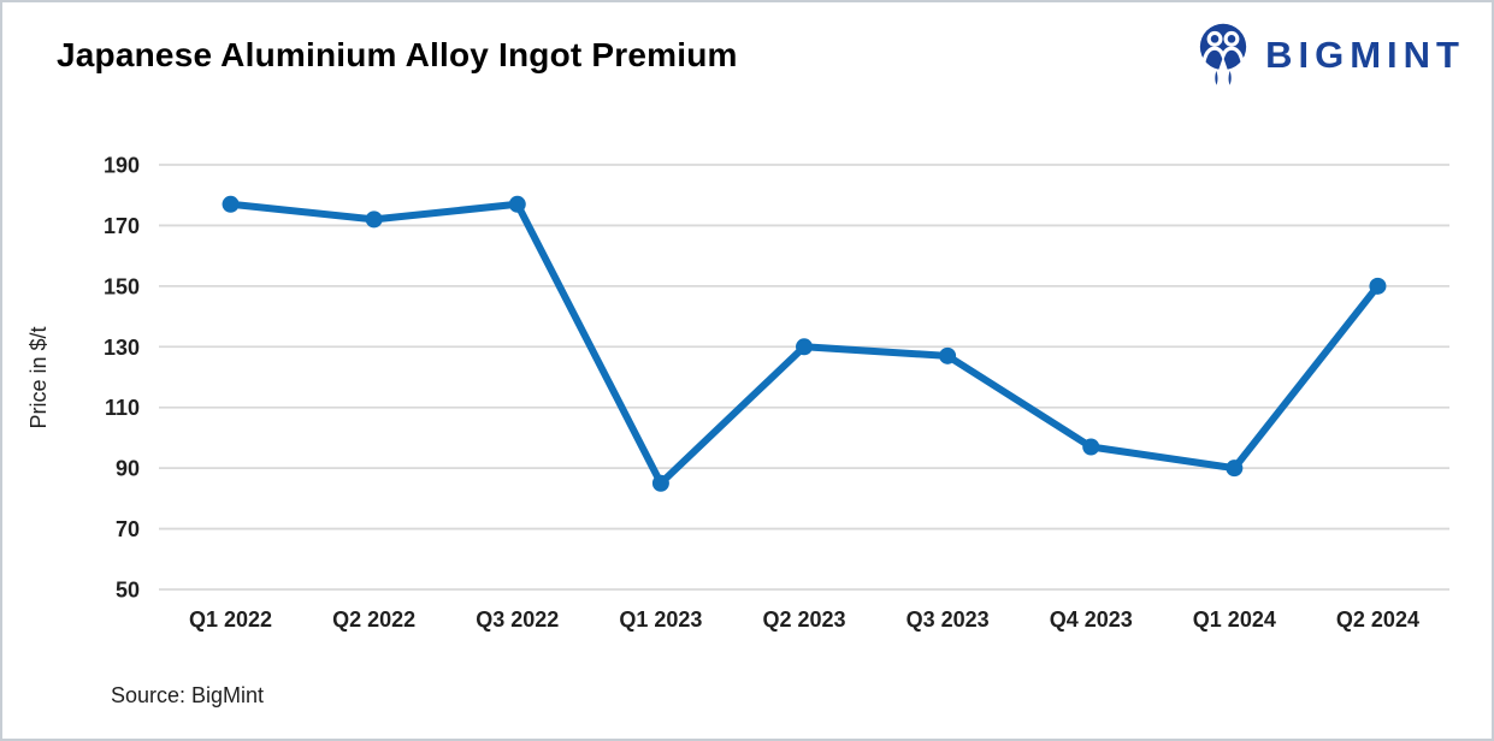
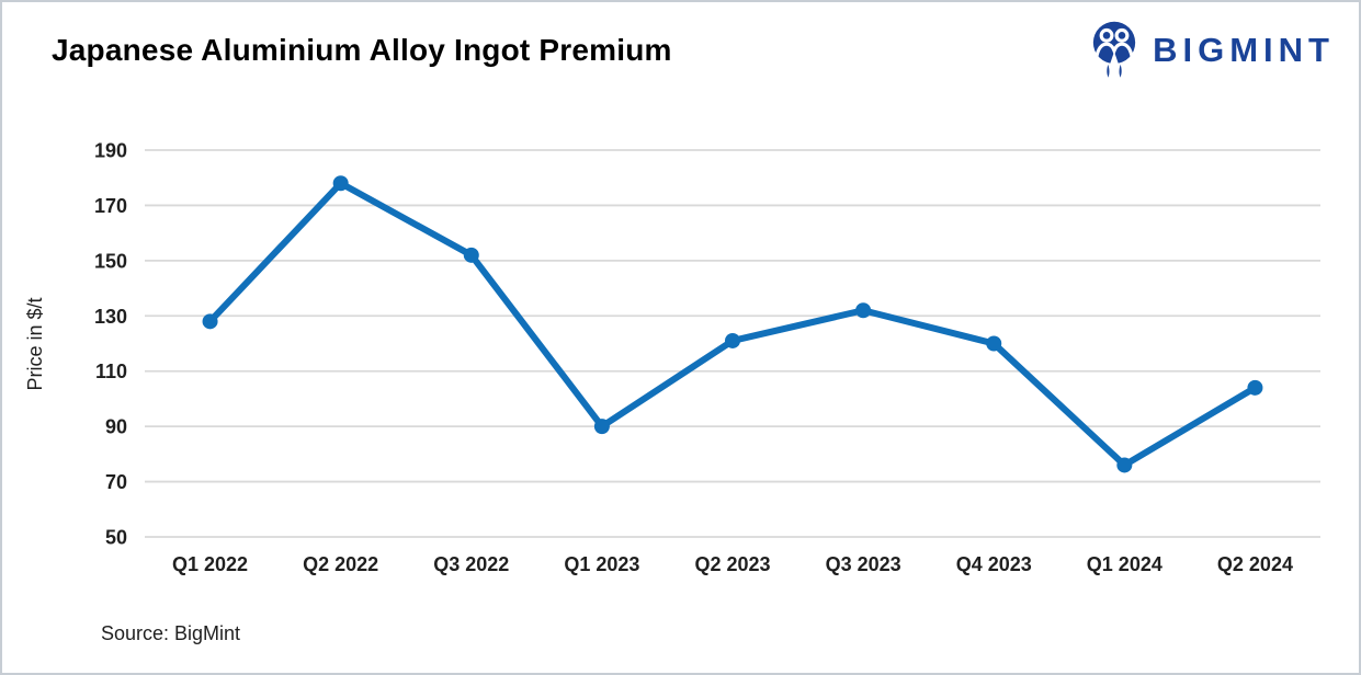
Q1 2022: 177 -> 128
Q2 2022: 172 -> 178
Q3 2022: 177 -> 152
Q1 2023: 85 -> 90
Q2 2023: 130 -> 121
Q3 2023: 127 -> 132
Q4 2023: 97 -> 120
Q1 2024: 90 -> 76
Q2 2024: 150 -> 104
